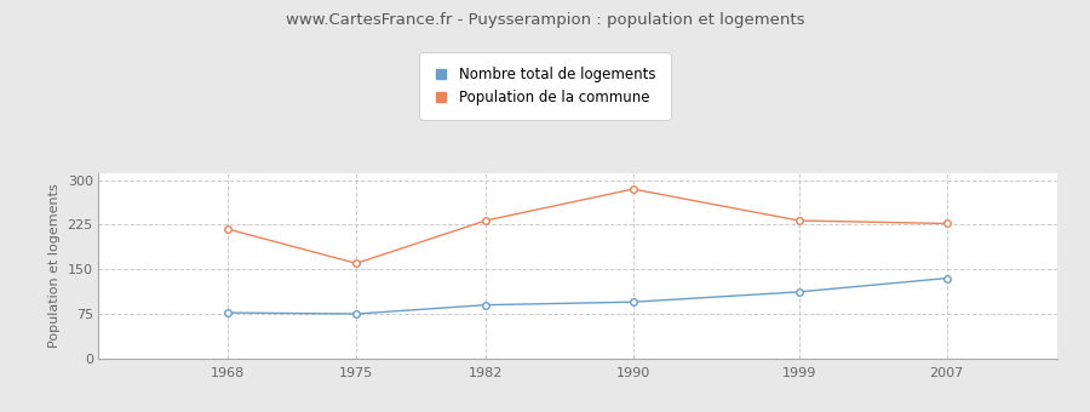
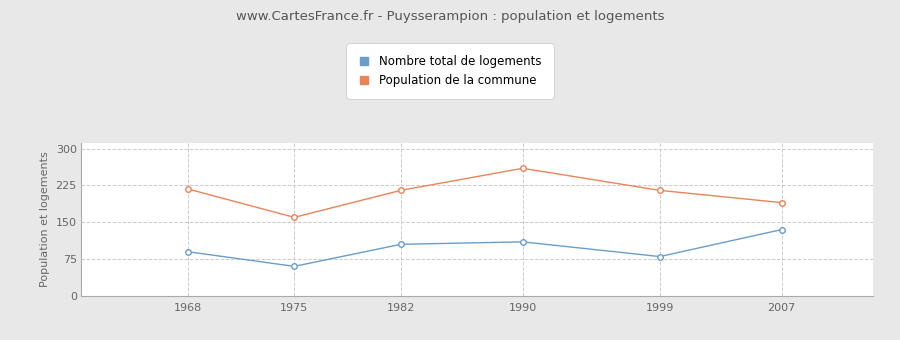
Nombre total de logements/1968: 77 -> 90
Nombre total de logements/1975: 75 -> 60
Nombre total de logements/1982: 90 -> 105
Population de la commune/1982: 232 -> 215
Nombre total de logements/1990: 95 -> 110
Population de la commune/1990: 285 -> 260
Nombre total de logements/1999: 112 -> 80
Population de la commune/1999: 232 -> 215
Population de la commune/2007: 227 -> 190
